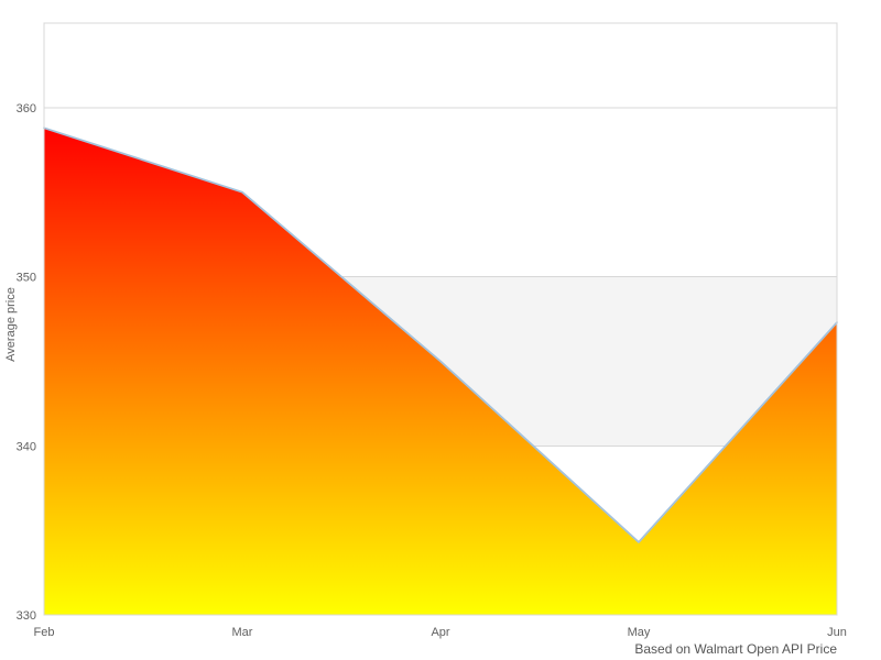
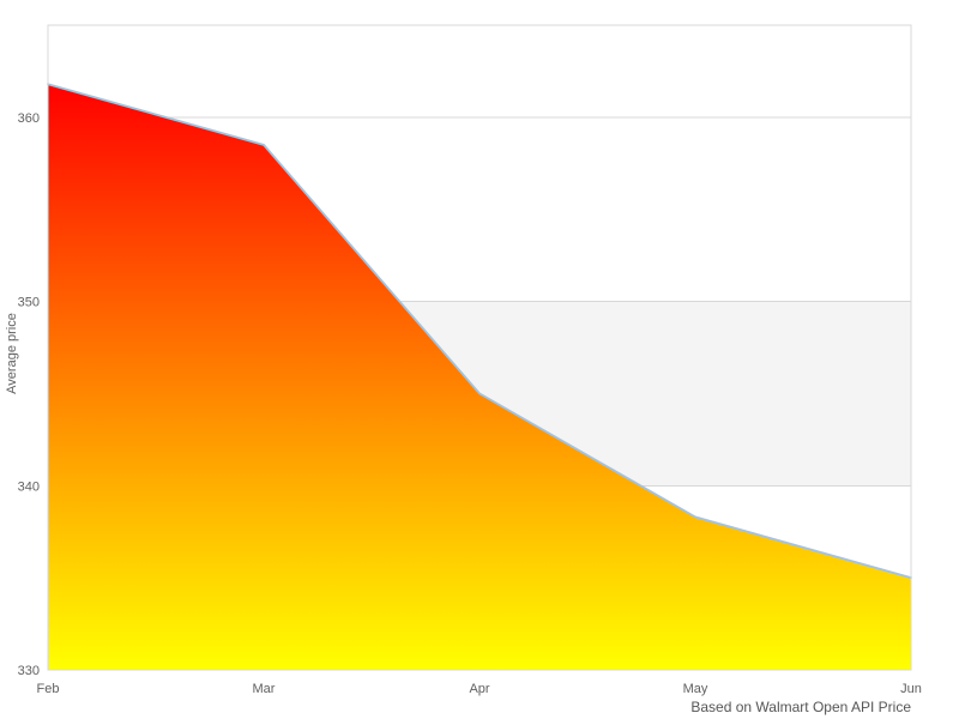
Feb: 358.8 -> 361.8
Mar: 355.0 -> 358.5
May: 334.3 -> 338.3
Jun: 347.3 -> 335.0
